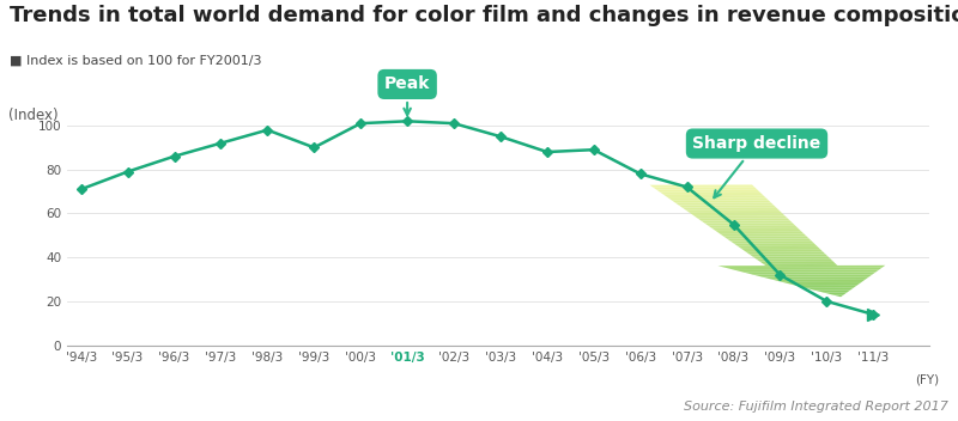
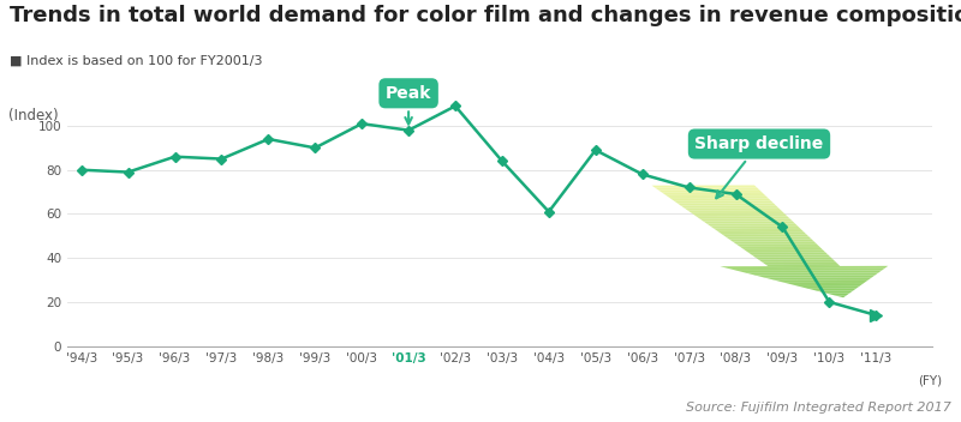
'94/3: 71 -> 80
'97/3: 92 -> 85
'98/3: 98 -> 94
'01/3: 102 -> 98
'02/3: 101 -> 109
'03/3: 95 -> 84
'04/3: 88 -> 61
'08/3: 55 -> 69
'09/3: 32 -> 54
